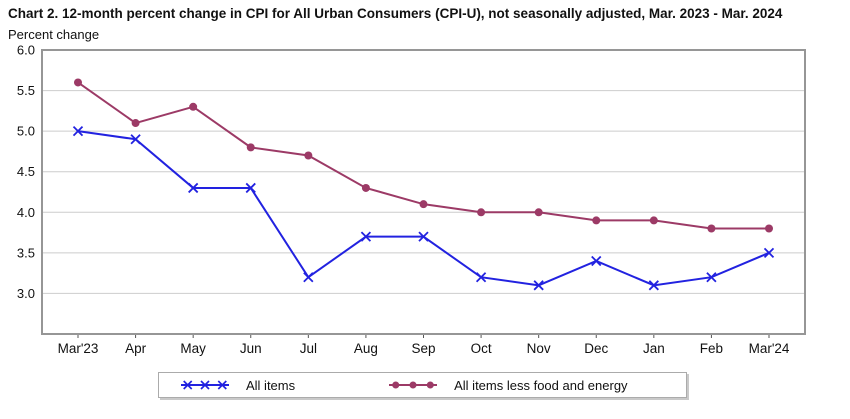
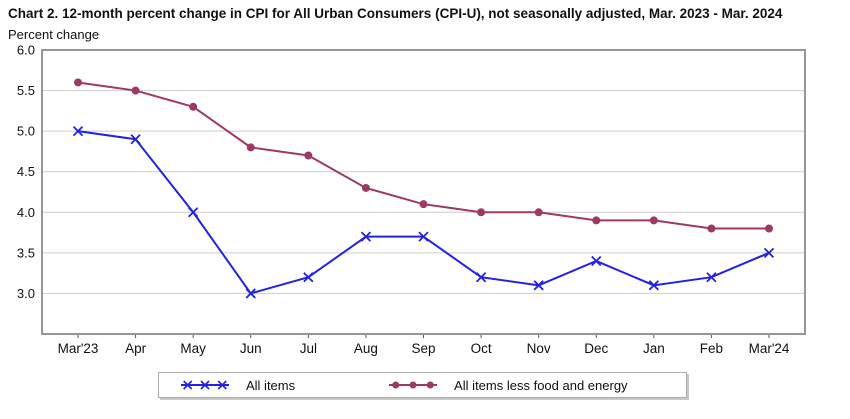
All items less food and energy/Apr: 5.1 -> 5.5
All items/May: 4.3 -> 4.0
All items/Jun: 4.3 -> 3.0
